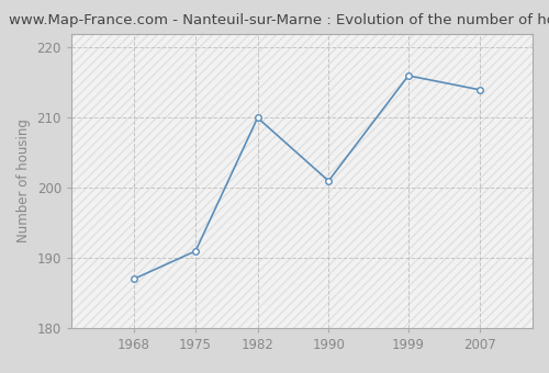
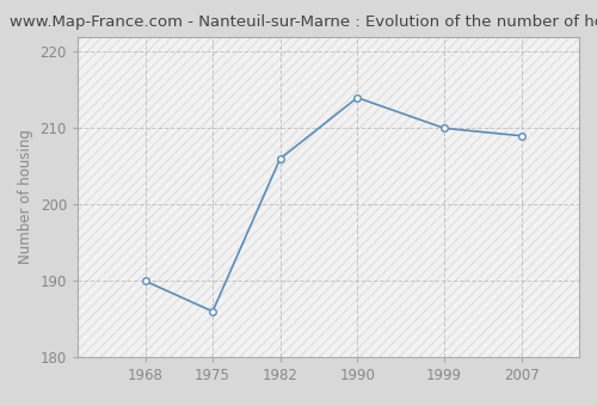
1968: 187 -> 190
1975: 191 -> 186
1982: 210 -> 206
1990: 201 -> 214
1999: 216 -> 210
2007: 214 -> 209
